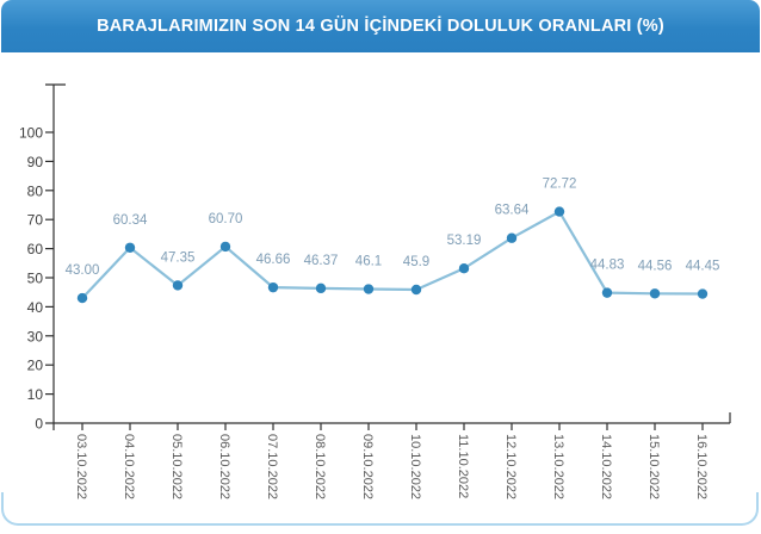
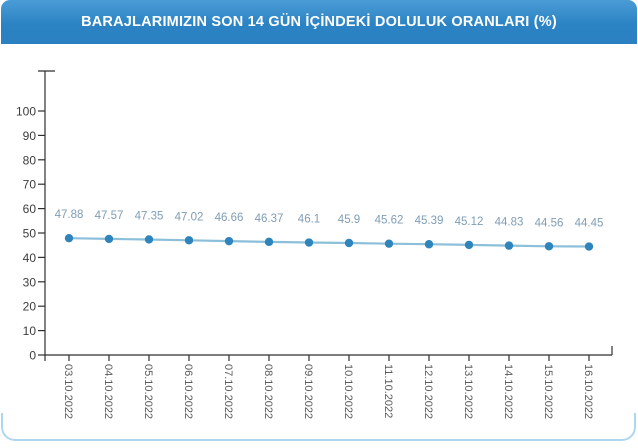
03.10.2022: 43.00 -> 47.88
04.10.2022: 60.34 -> 47.57
06.10.2022: 60.70 -> 47.02
11.10.2022: 53.19 -> 45.62
12.10.2022: 63.64 -> 45.39
13.10.2022: 72.72 -> 45.12
